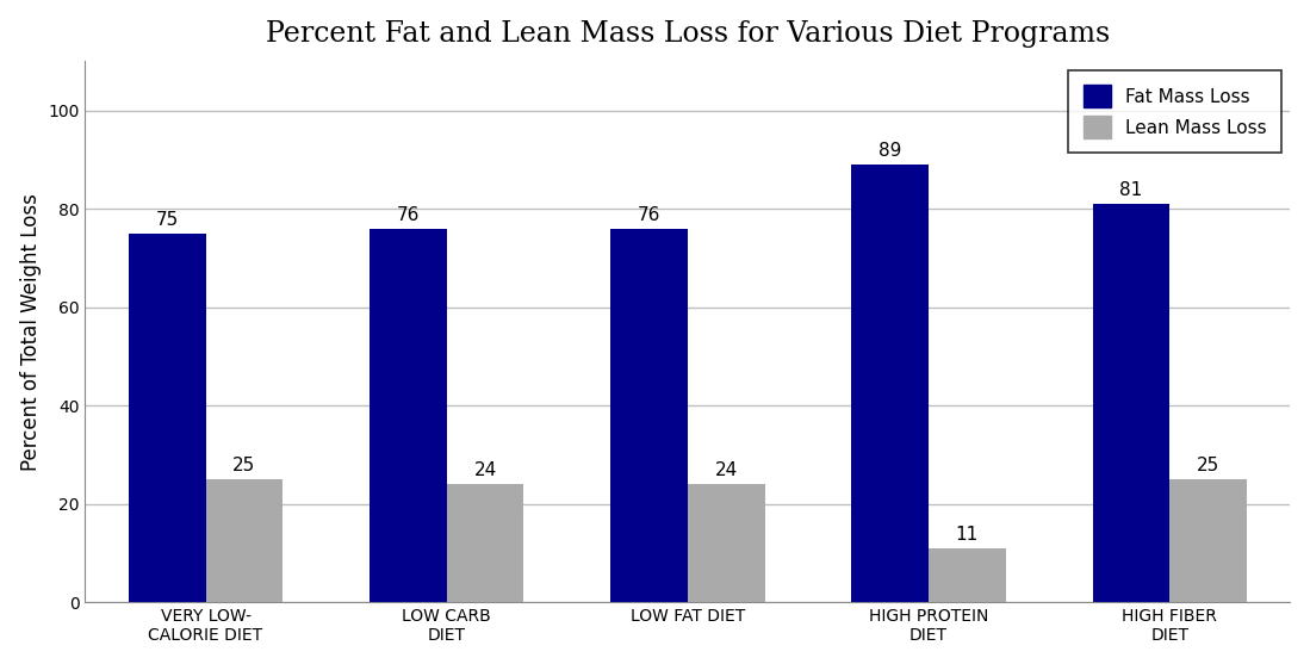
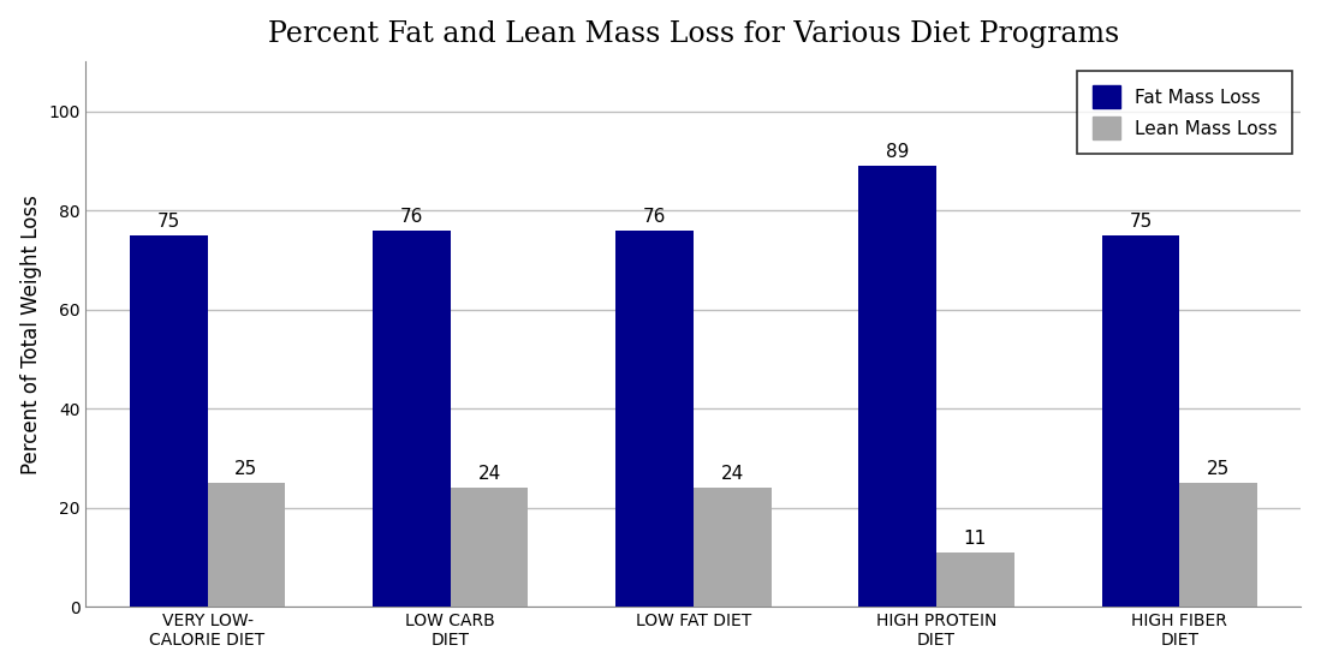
Fat Mass Loss/HIGH FIBER DIET: 81 -> 75
